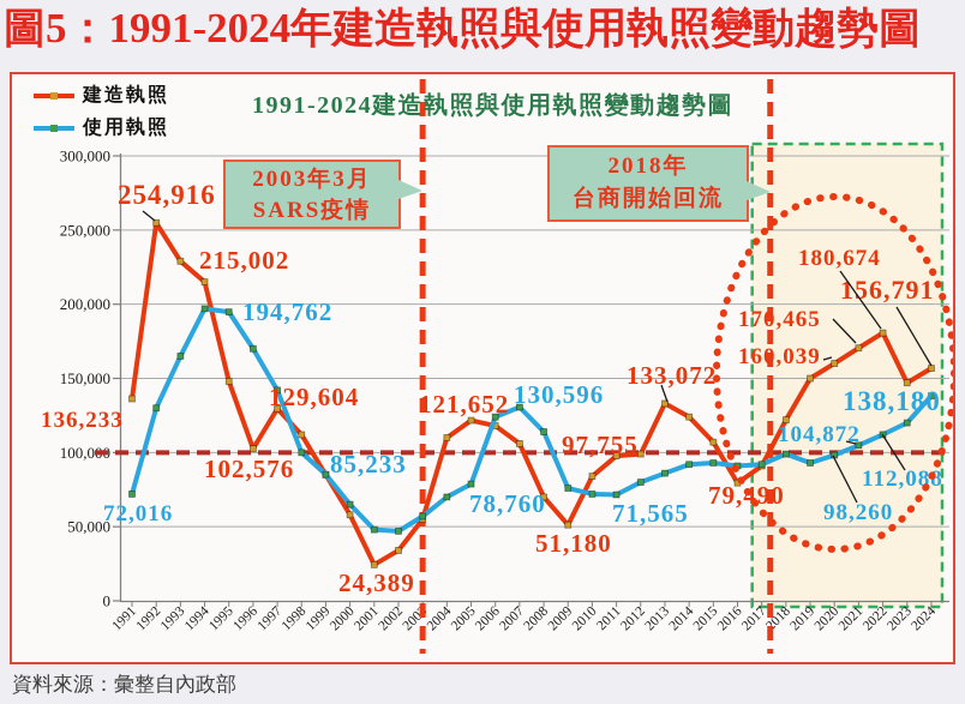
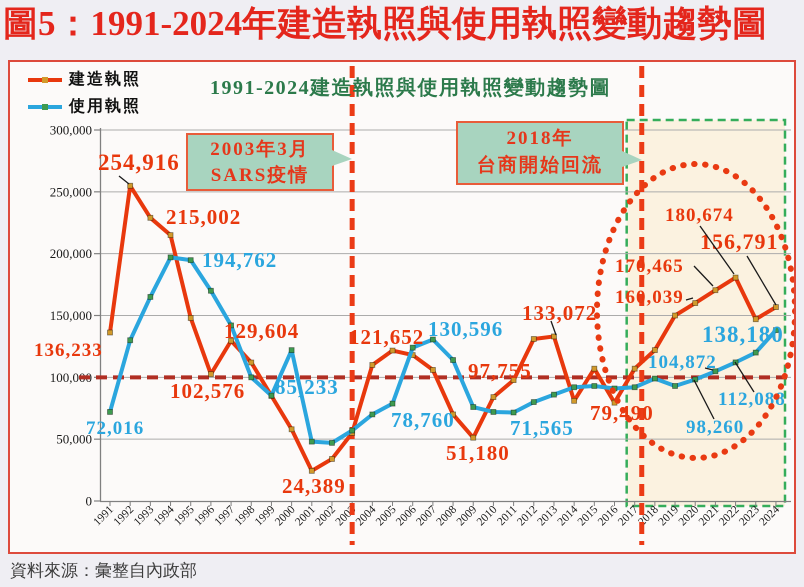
使用執照/2000: 65000 -> 122000
建造執照/2012: 99000 -> 131000
建造執照/2014: 124000 -> 81000
建造執照/2017: 91000 -> 107000
